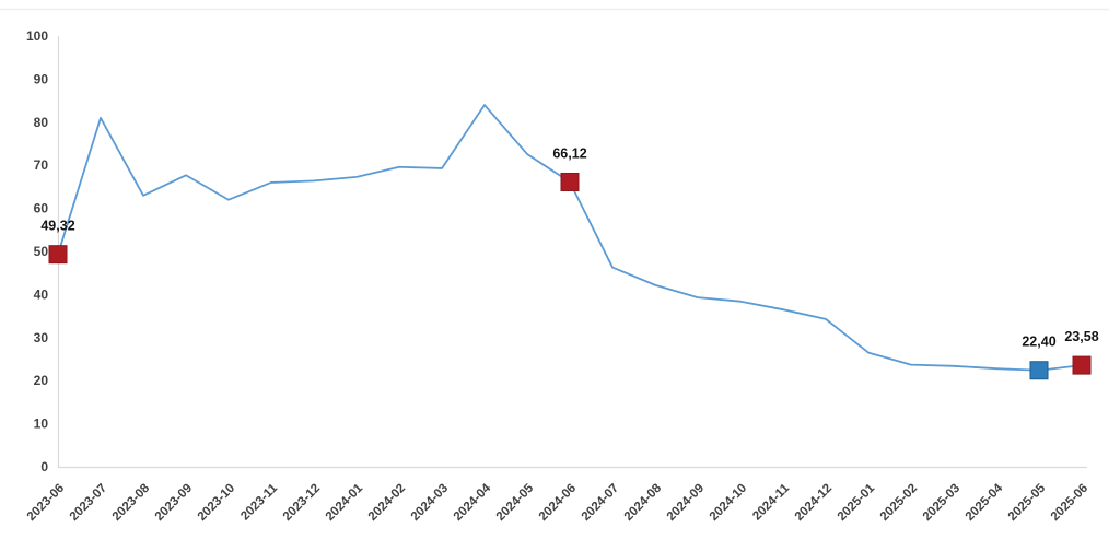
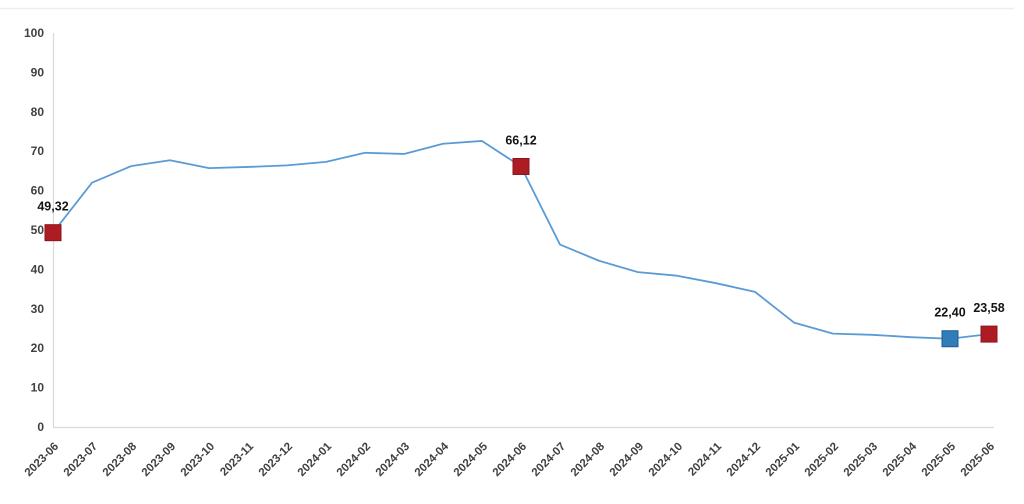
2023-07: 81 -> 62
2023-08: 63 -> 66
2023-10: 62 -> 66
2024-04: 84 -> 72
